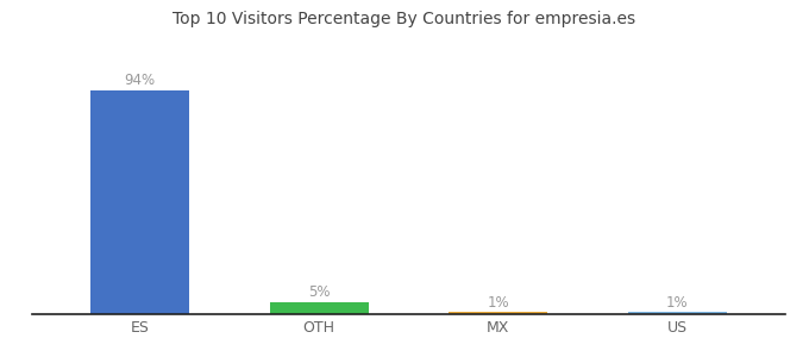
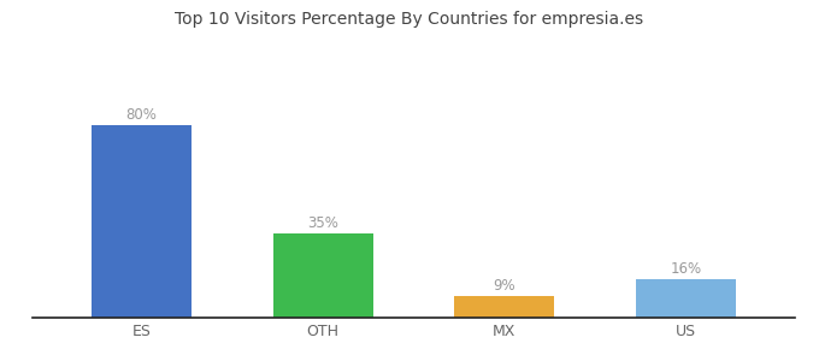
ES: 94% -> 80%
OTH: 5% -> 35%
MX: 1% -> 9%
US: 1% -> 16%
